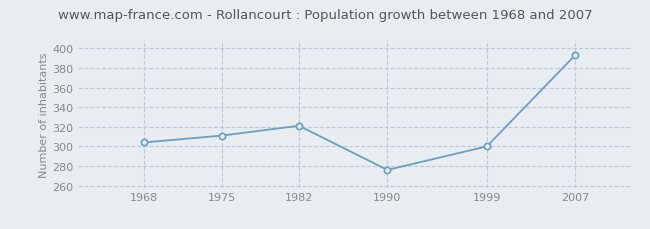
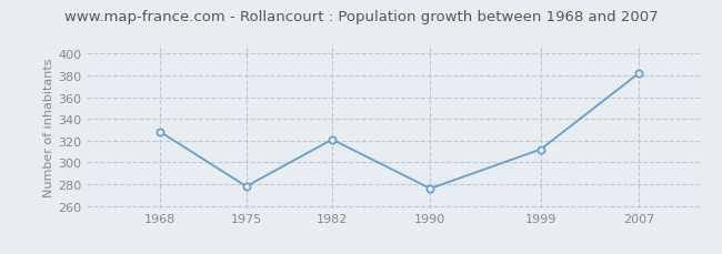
1968: 304 -> 328
1975: 311 -> 278
1999: 300 -> 312
2007: 393 -> 382
